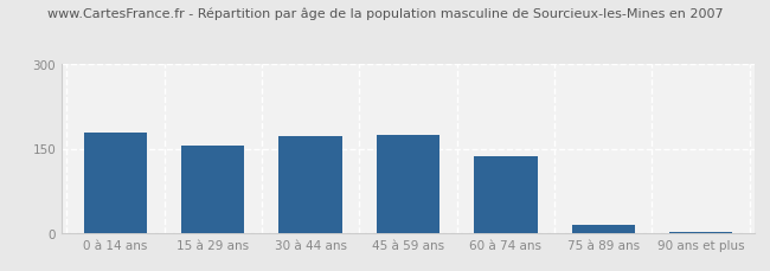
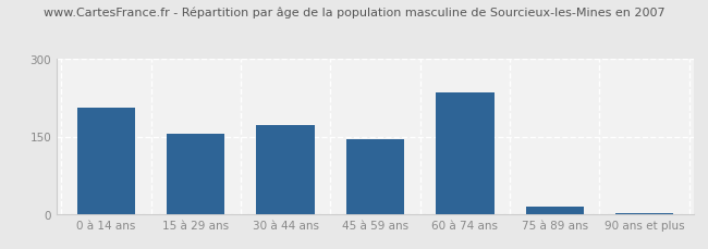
0 à 14 ans: 178 -> 205
45 à 59 ans: 175 -> 145
60 à 74 ans: 137 -> 235
